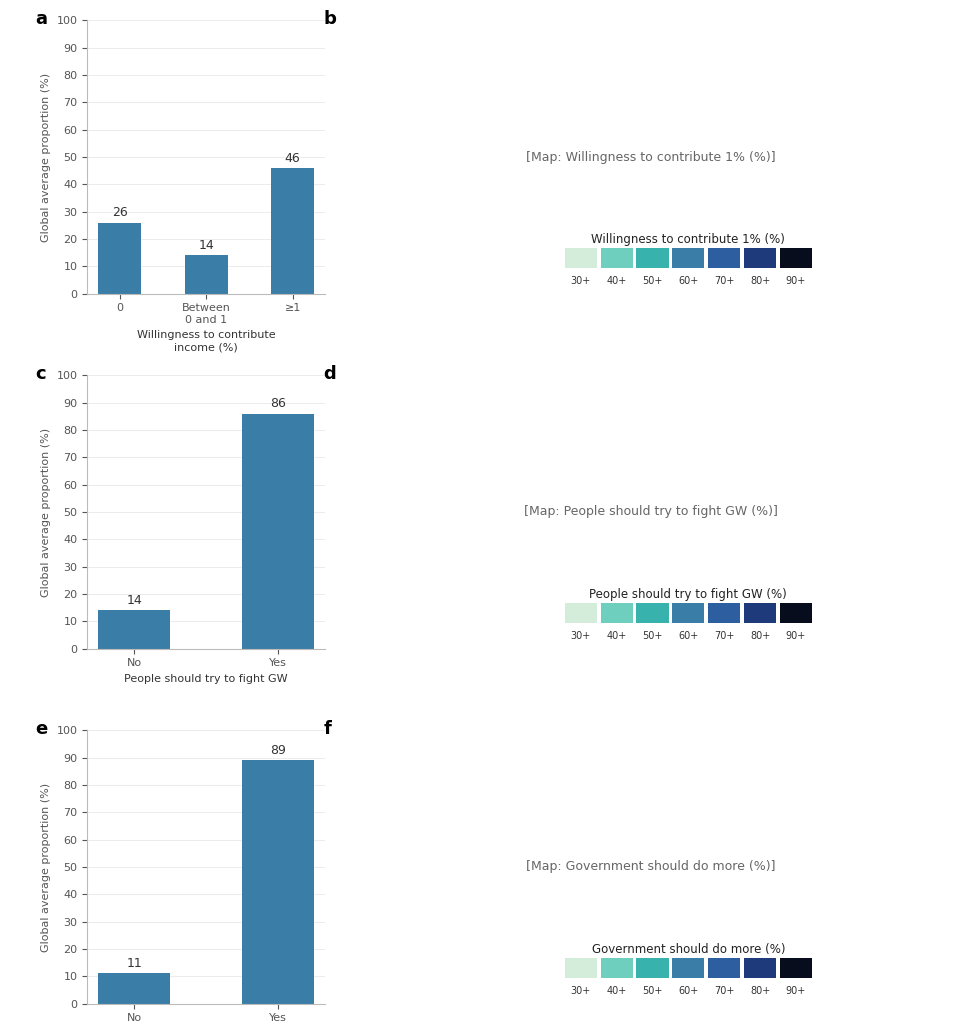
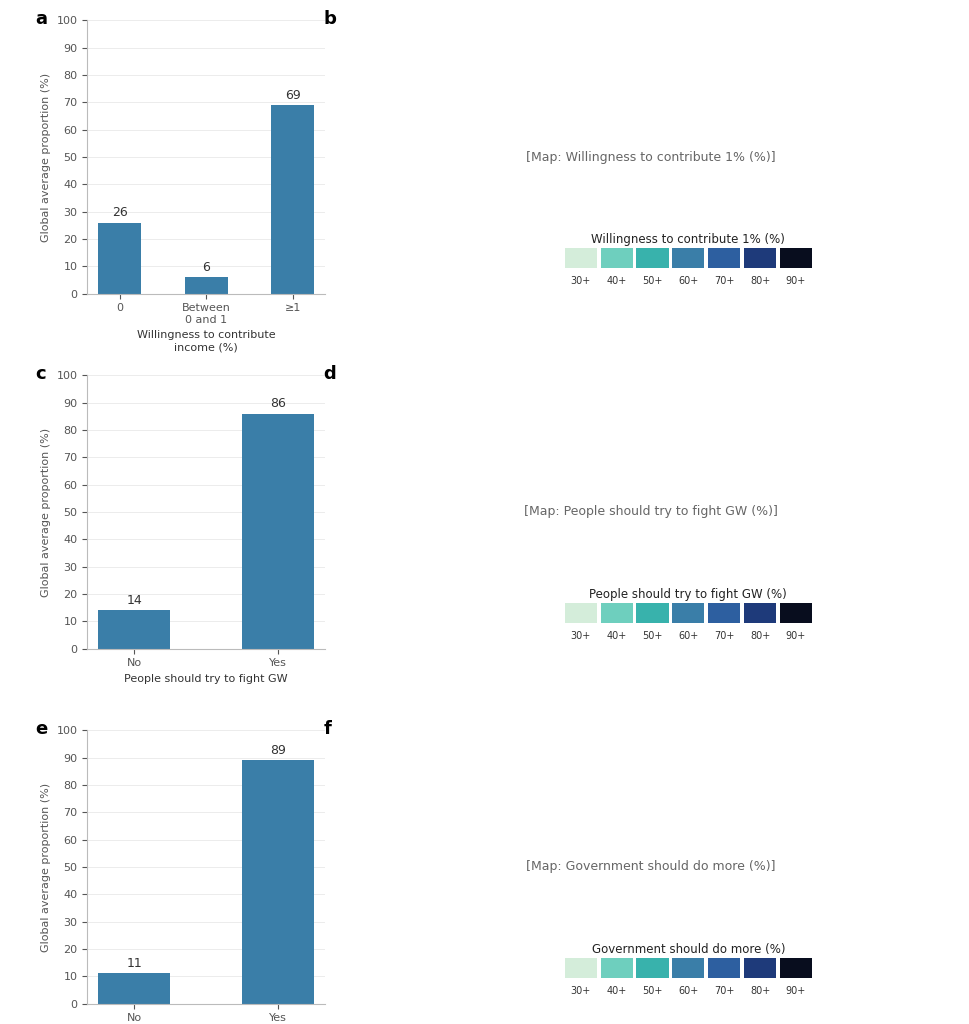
Between 0 and 1: 14 -> 6
≥1: 46 -> 69
